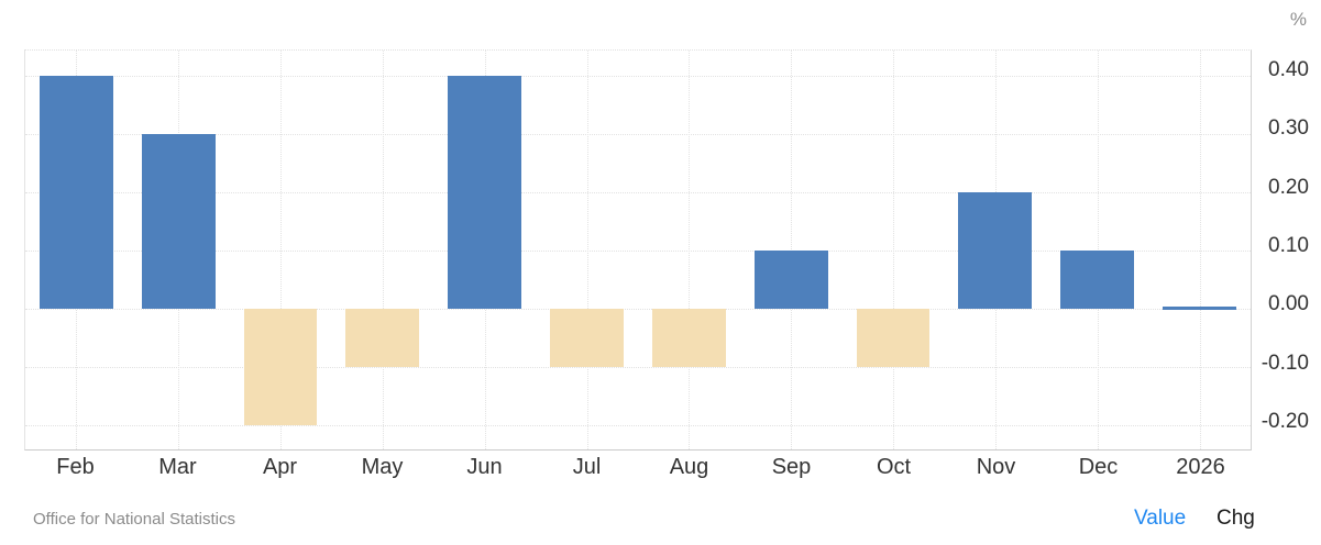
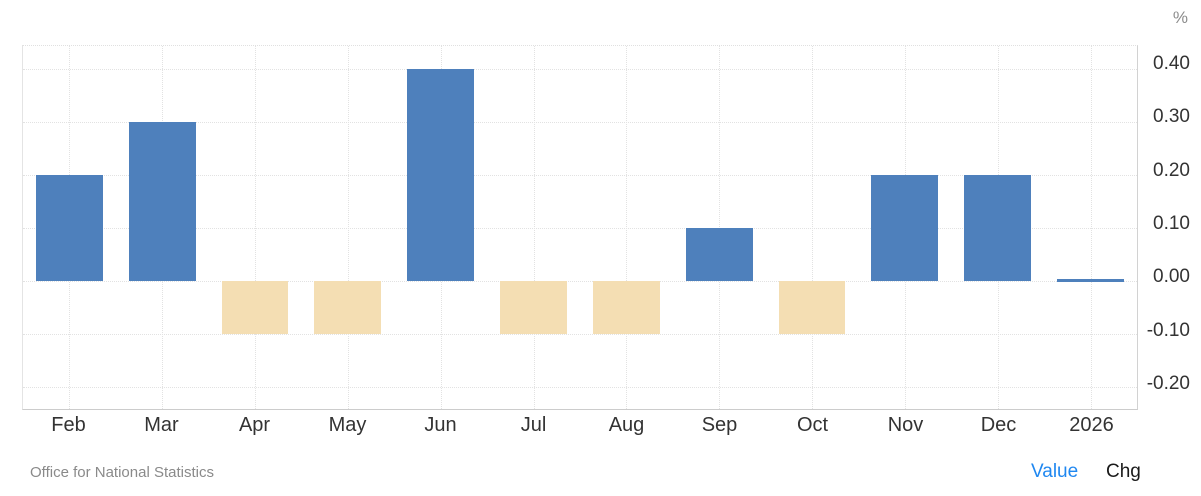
Feb: 0.4 -> 0.2
Apr: -0.2 -> -0.1
Dec: 0.1 -> 0.2
